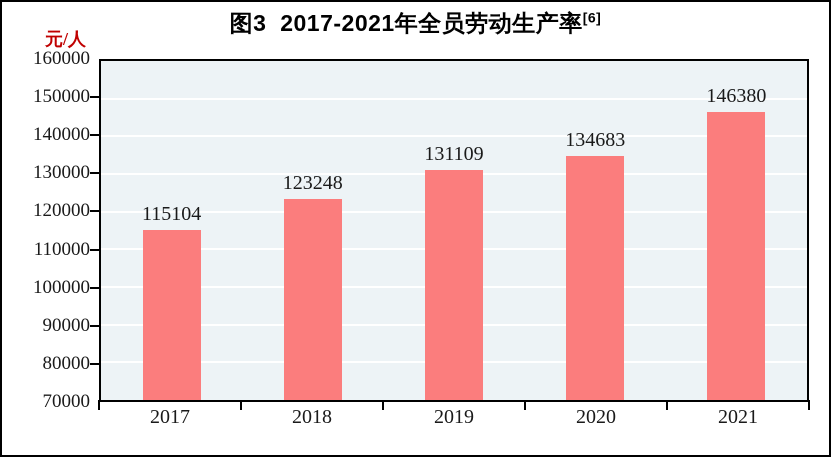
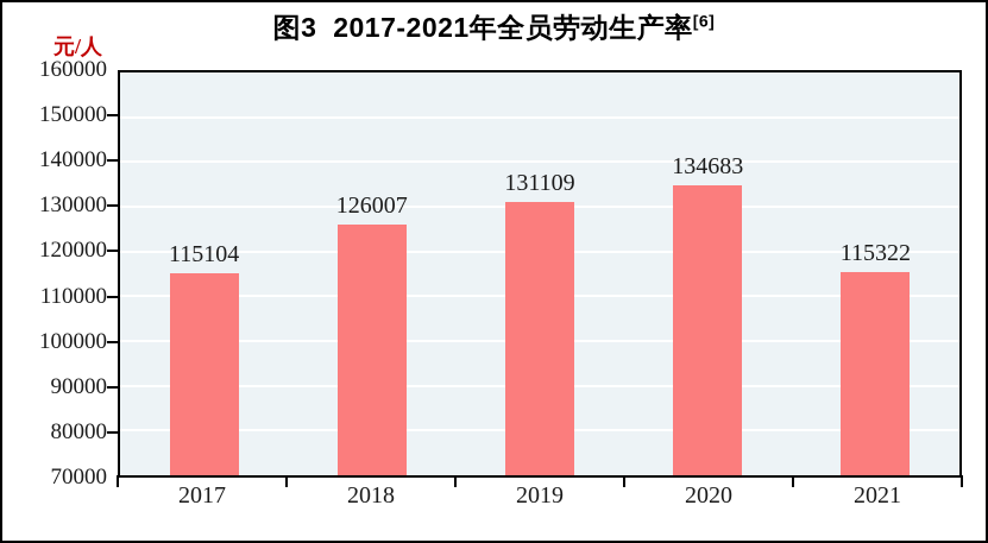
2018: 123248 -> 126007
2021: 146380 -> 115322
